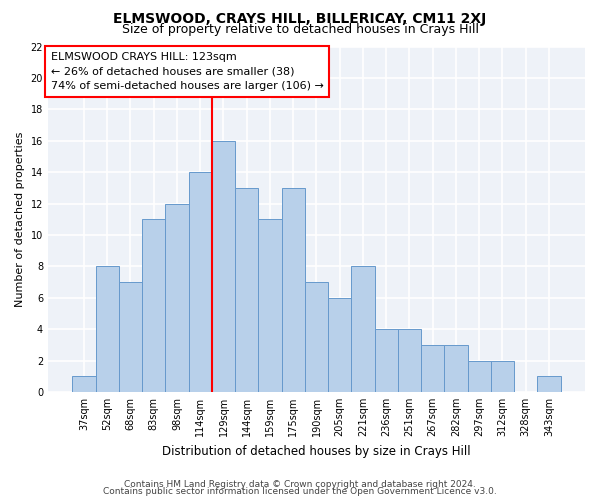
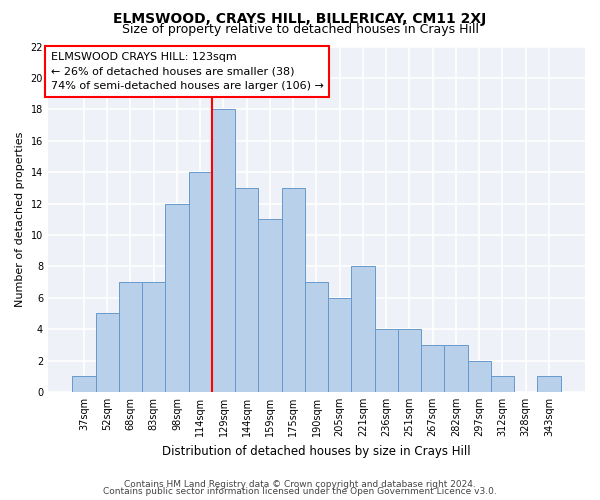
52sqm: 8 -> 5
83sqm: 11 -> 7
129sqm: 16 -> 18
312sqm: 2 -> 1
